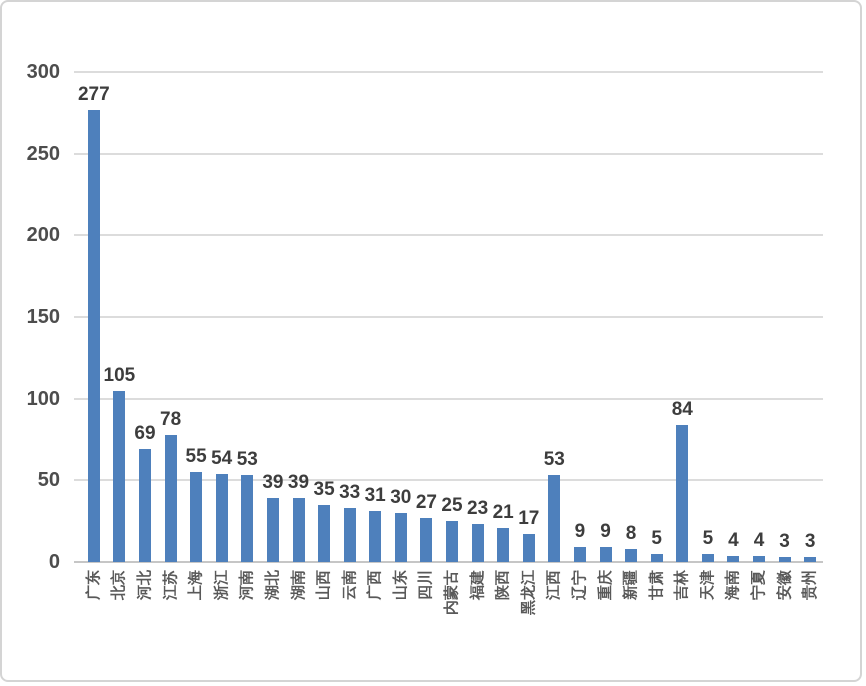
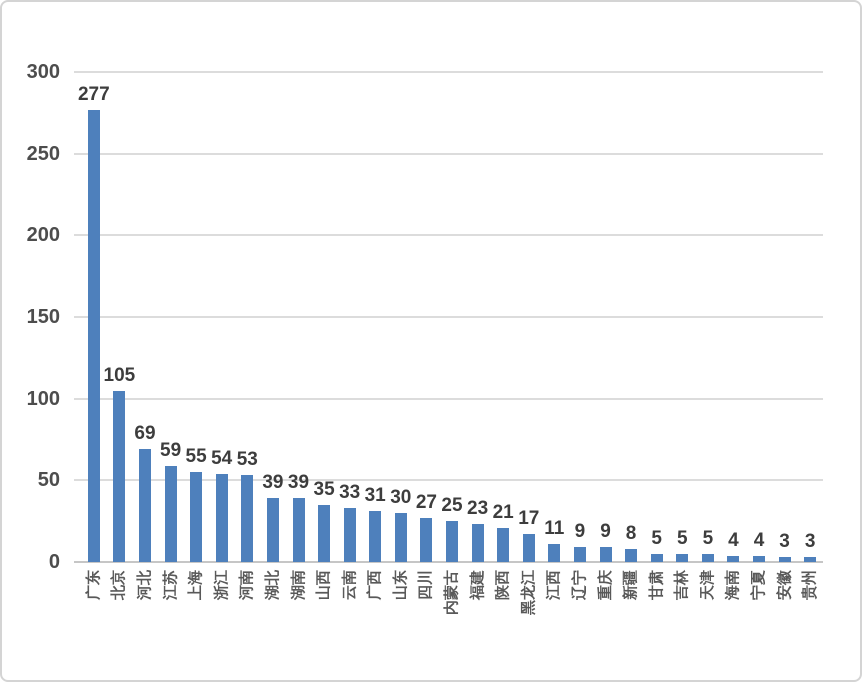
江苏: 78 -> 59
江西: 53 -> 11
吉林: 84 -> 5
